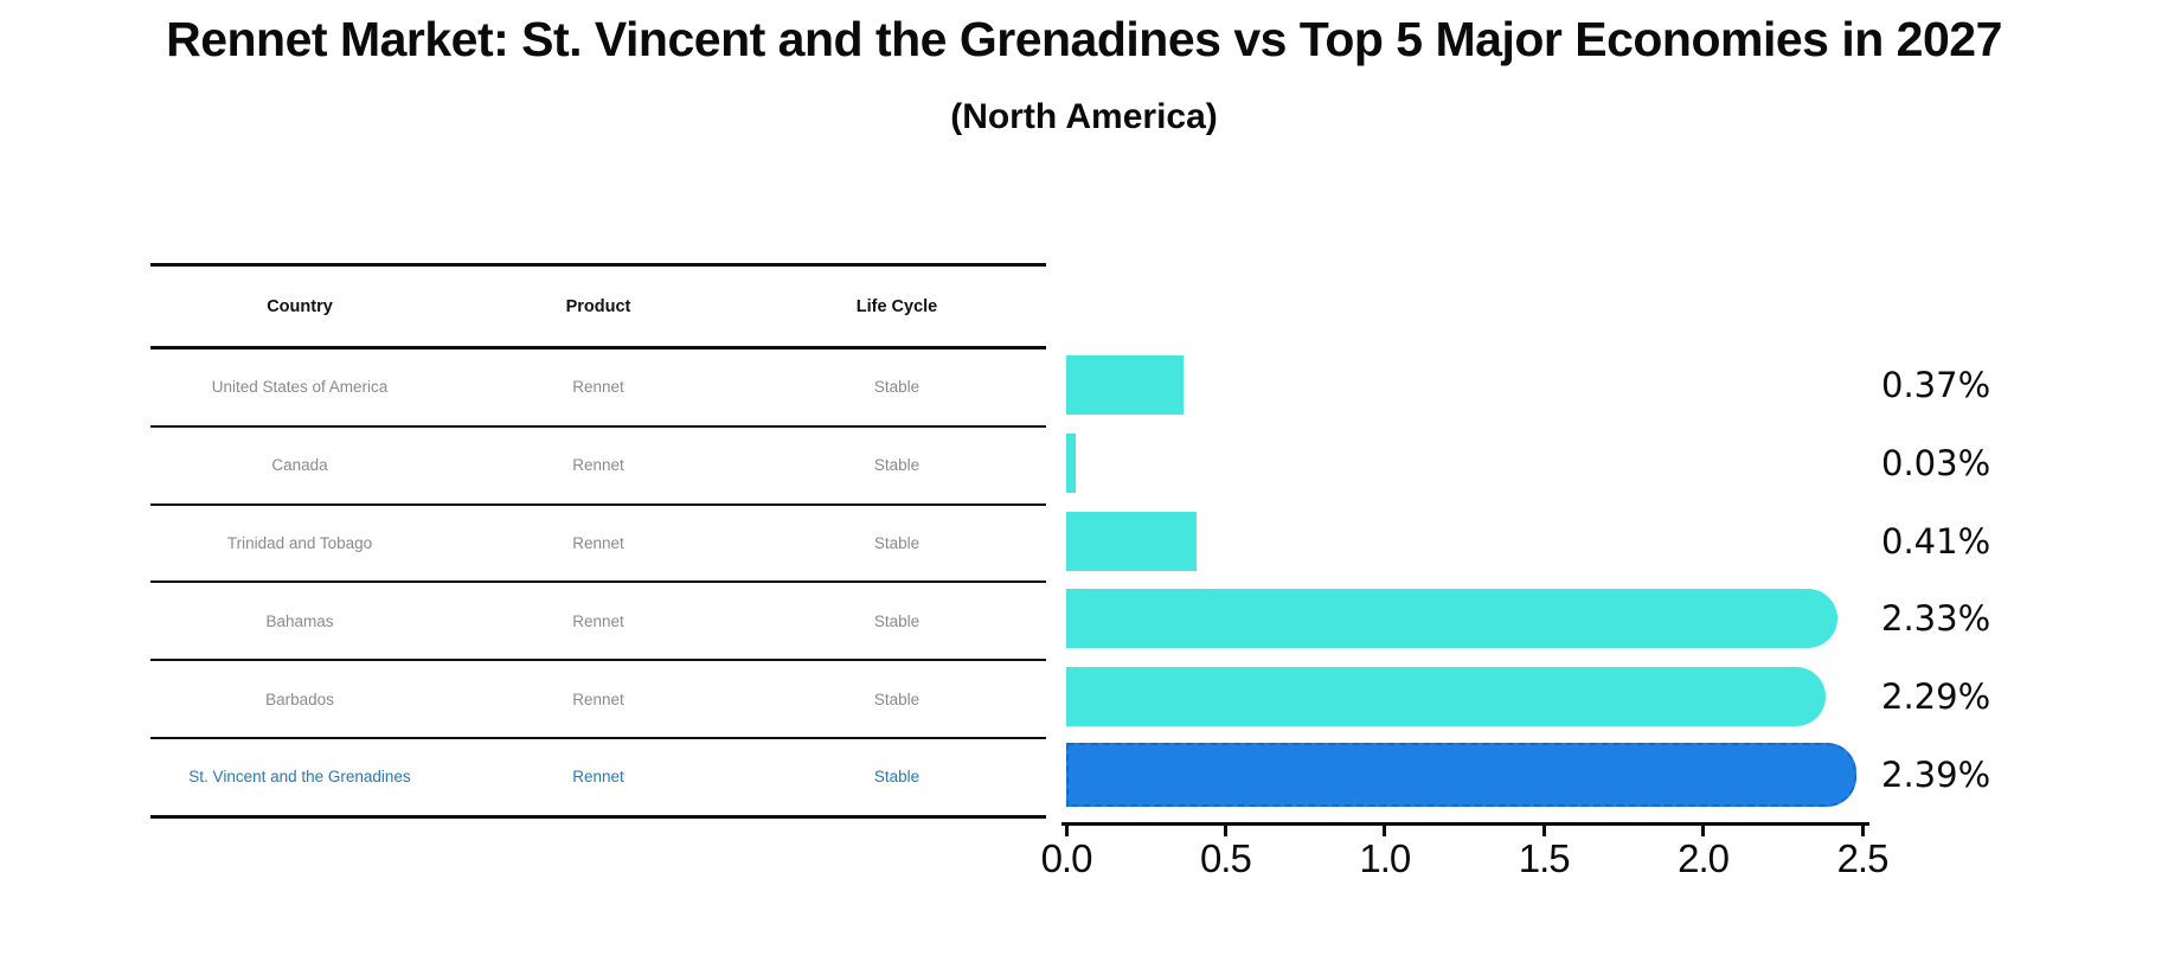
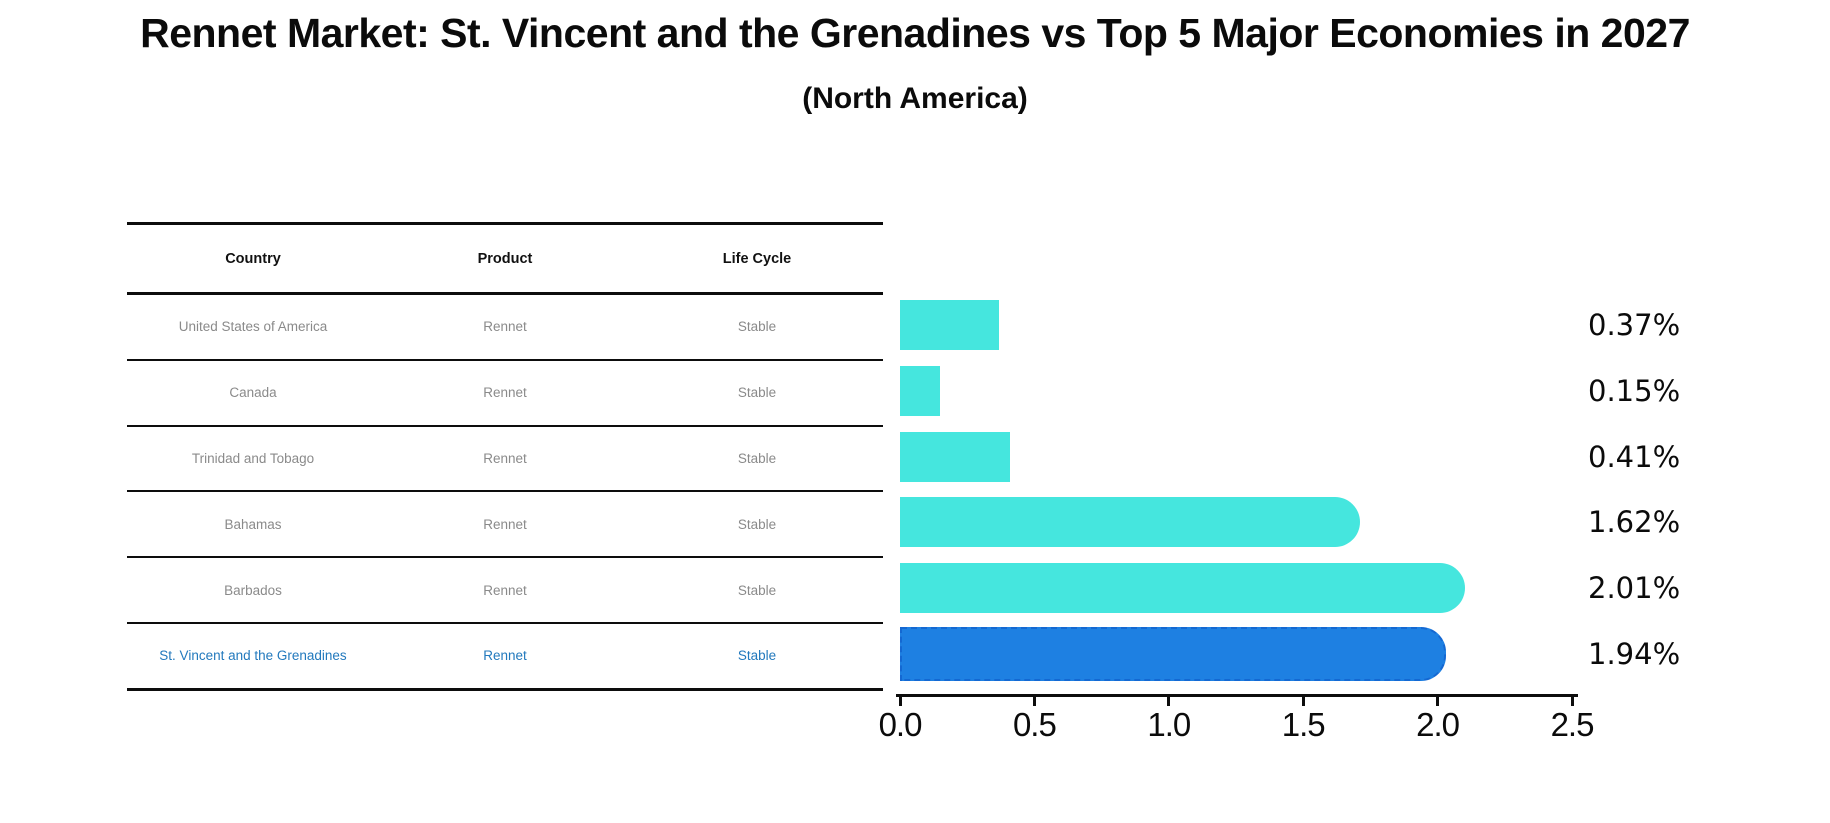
Canada: 0.03% -> 0.15%
Bahamas: 2.33% -> 1.62%
Barbados: 2.29% -> 2.01%
St. Vincent and the Grenadines: 2.39% -> 1.94%
